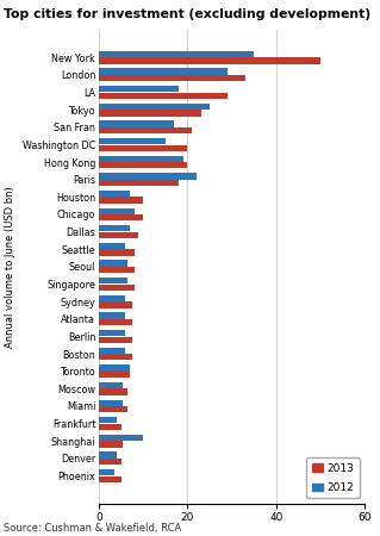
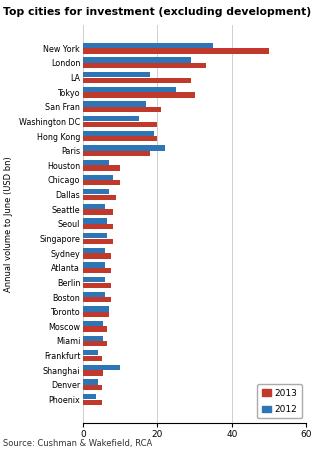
2013/Tokyo: 23.0 -> 30.0
